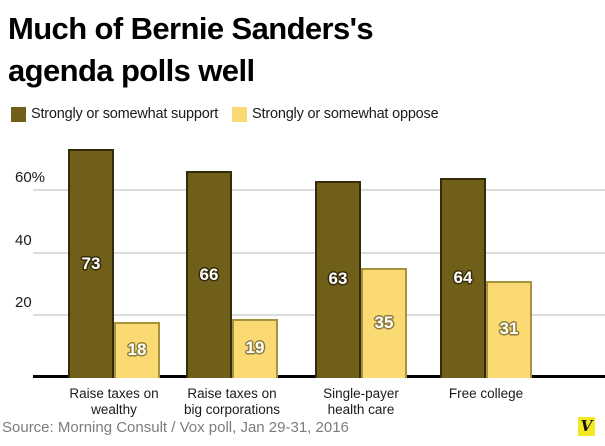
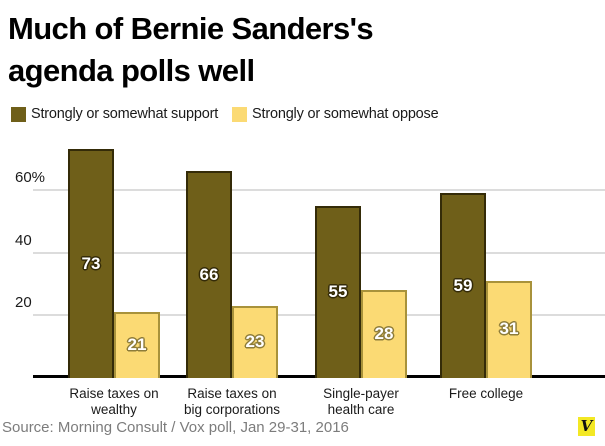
Strongly or somewhat oppose/Raise taxes on wealthy: 18 -> 21
Strongly or somewhat oppose/Raise taxes on big corporations: 19 -> 23
Strongly or somewhat support/Single-payer health care: 63 -> 55
Strongly or somewhat oppose/Single-payer health care: 35 -> 28
Strongly or somewhat support/Free college: 64 -> 59
